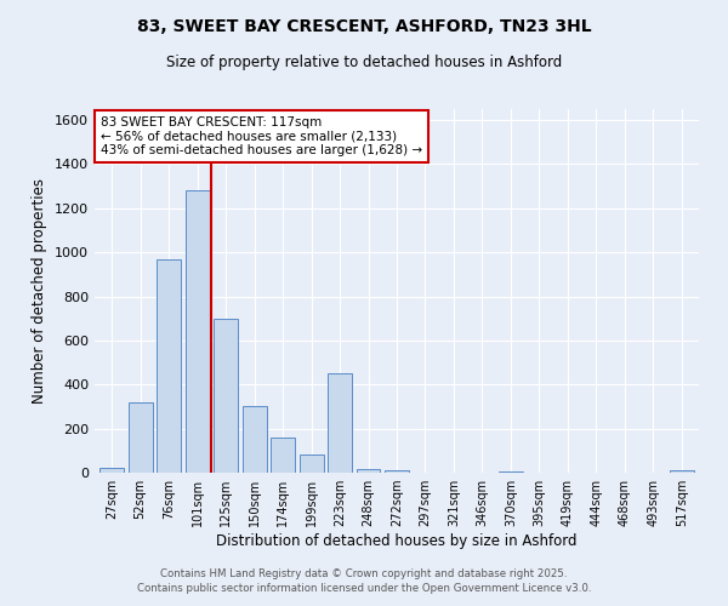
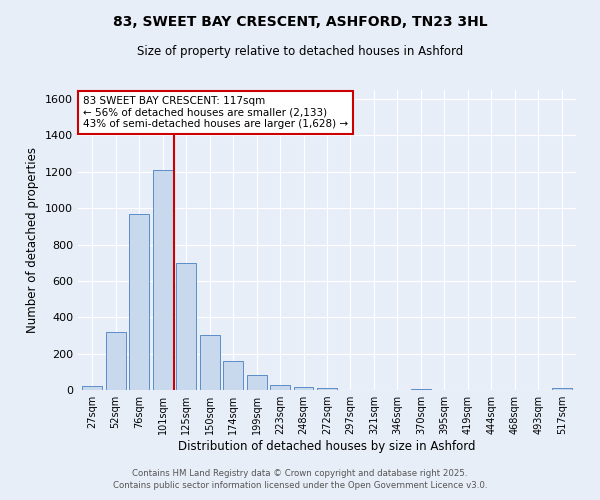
101sqm: 1280 -> 1210
223sqm: 450 -> 20
